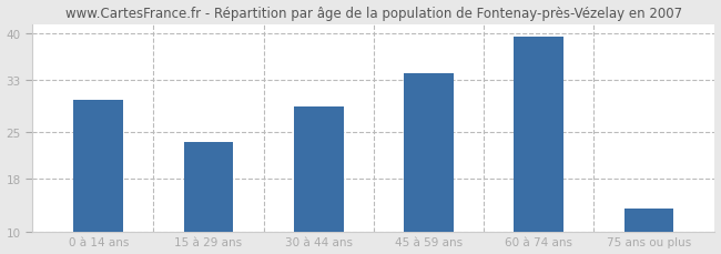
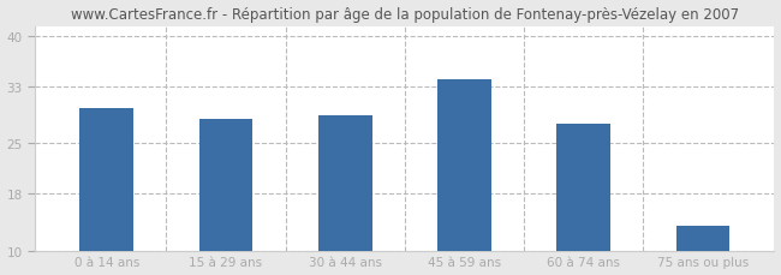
15 à 29 ans: 23.5 -> 28.4
60 à 74 ans: 39.5 -> 27.8
